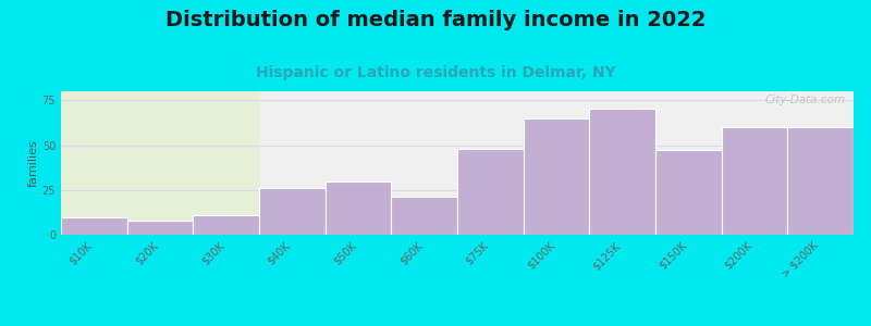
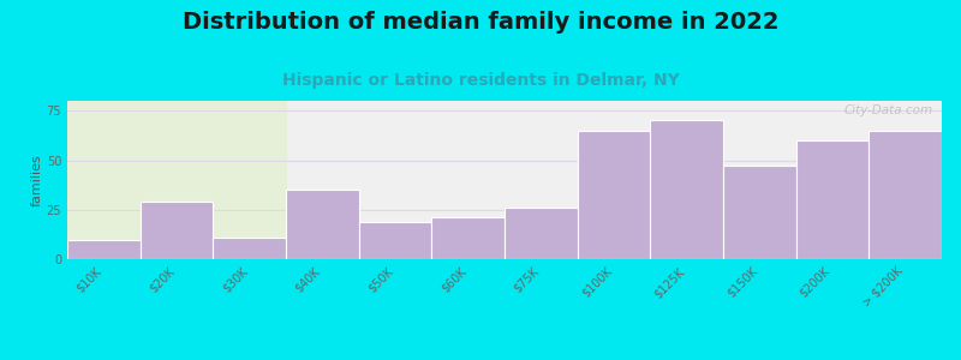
$20K: 8 -> 29
$40K: 26 -> 35
$50K: 30 -> 19
$75K: 48 -> 26
> $200K: 60 -> 65
